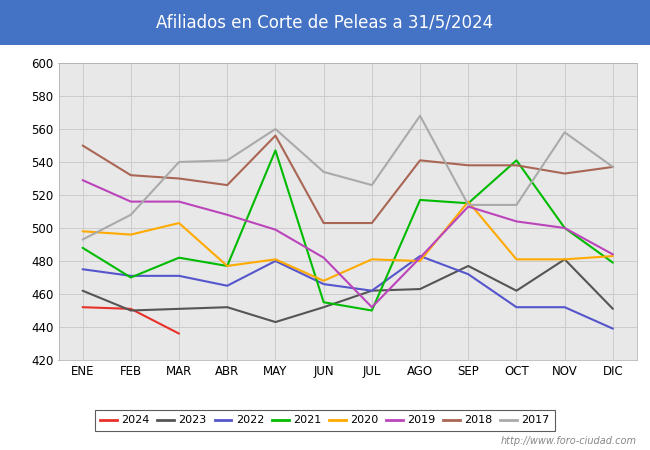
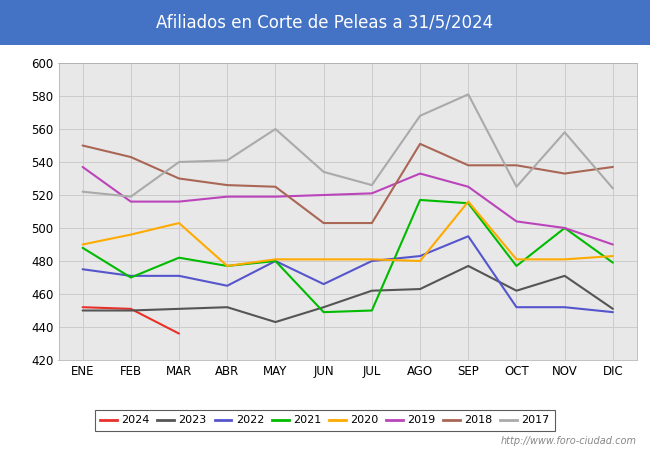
2023/ENE: 462 -> 450
2020/ENE: 498 -> 490
2019/ENE: 529 -> 537
2017/ENE: 493 -> 522
2018/FEB: 532 -> 543
2017/FEB: 508 -> 519
2019/ABR: 508 -> 519
2021/MAY: 547 -> 480
2019/MAY: 499 -> 519
2018/MAY: 556 -> 525
2021/JUN: 455 -> 449
2020/JUN: 468 -> 481
2019/JUN: 482 -> 520
2022/JUL: 462 -> 480
2019/JUL: 452 -> 521
2019/AGO: 482 -> 533
2018/AGO: 541 -> 551
2022/SEP: 472 -> 495
2019/SEP: 513 -> 525
2017/SEP: 514 -> 581
2021/OCT: 541 -> 477
2017/OCT: 514 -> 525
2023/NOV: 481 -> 471
2022/DIC: 439 -> 449
2019/DIC: 484 -> 490
2017/DIC: 537 -> 524
